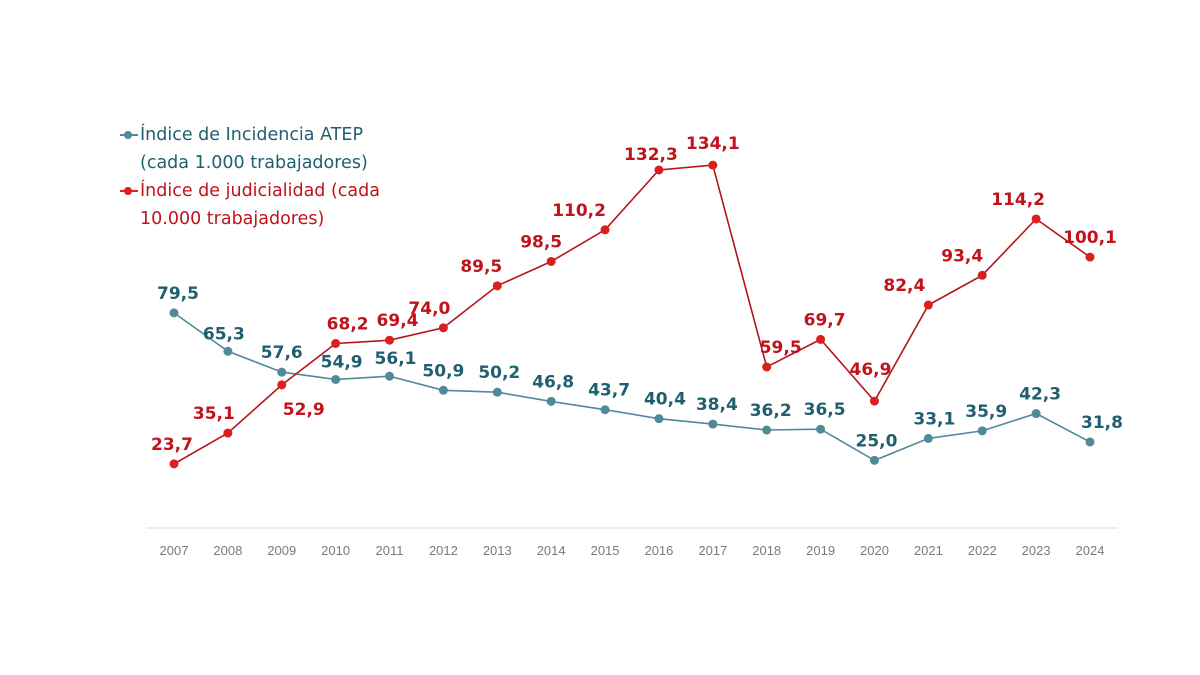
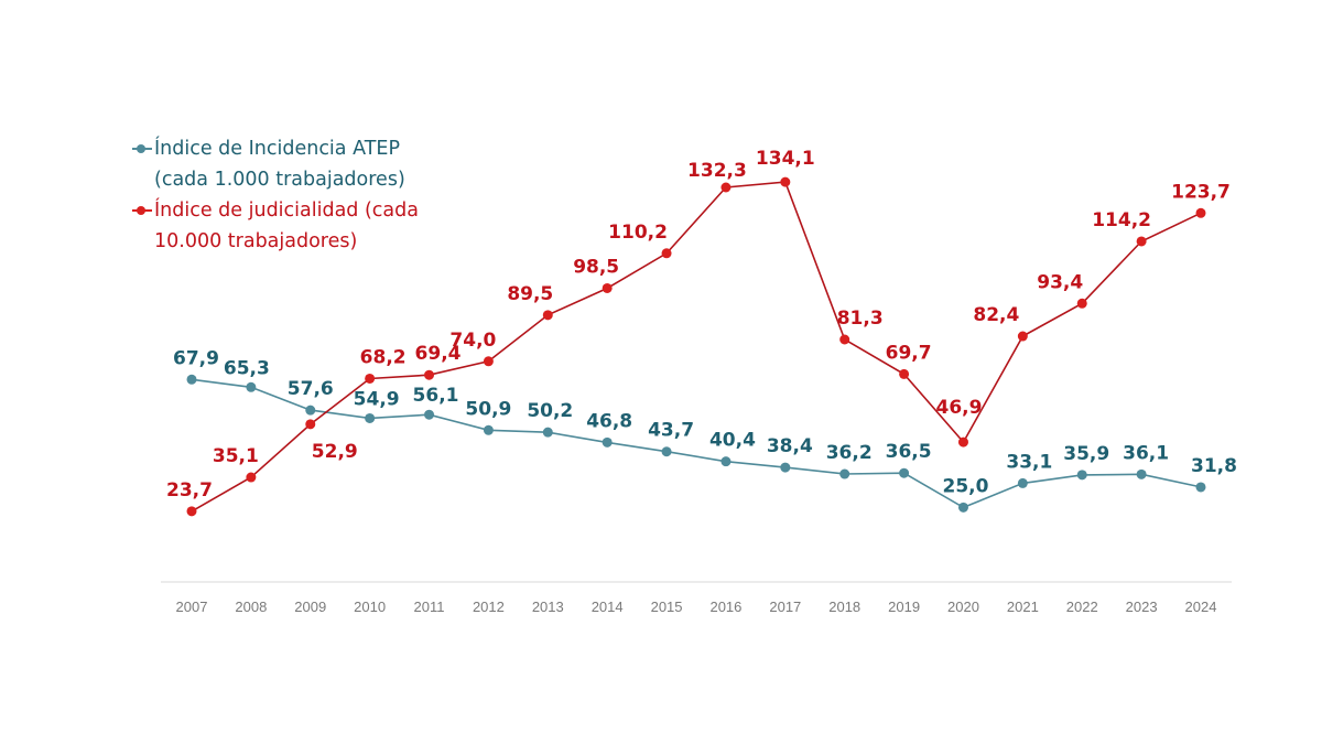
Índice de Incidencia ATEP (cada 1.000 trabajadores)/2007: 79,5 -> 67,9
Índice de judicialidad (cada 10.000 trabajadores)/2018: 59,5 -> 81,3
Índice de Incidencia ATEP (cada 1.000 trabajadores)/2023: 42,3 -> 36,1
Índice de judicialidad (cada 10.000 trabajadores)/2024: 100,1 -> 123,7
